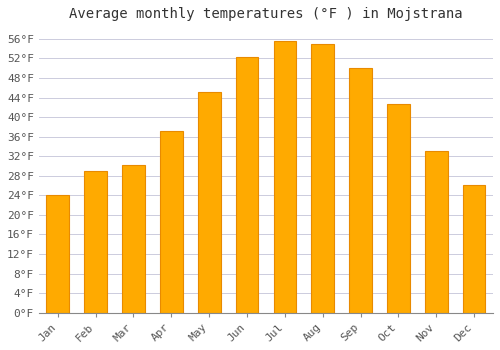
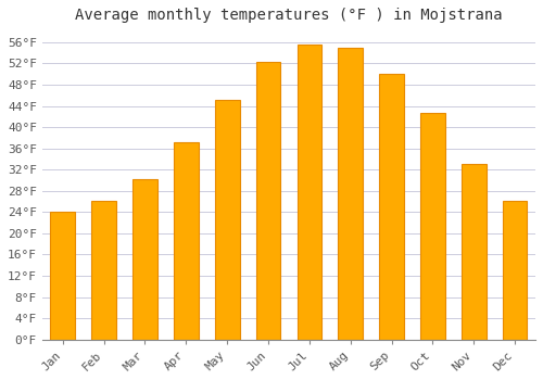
Feb: 29.0°F -> 26.2°F
